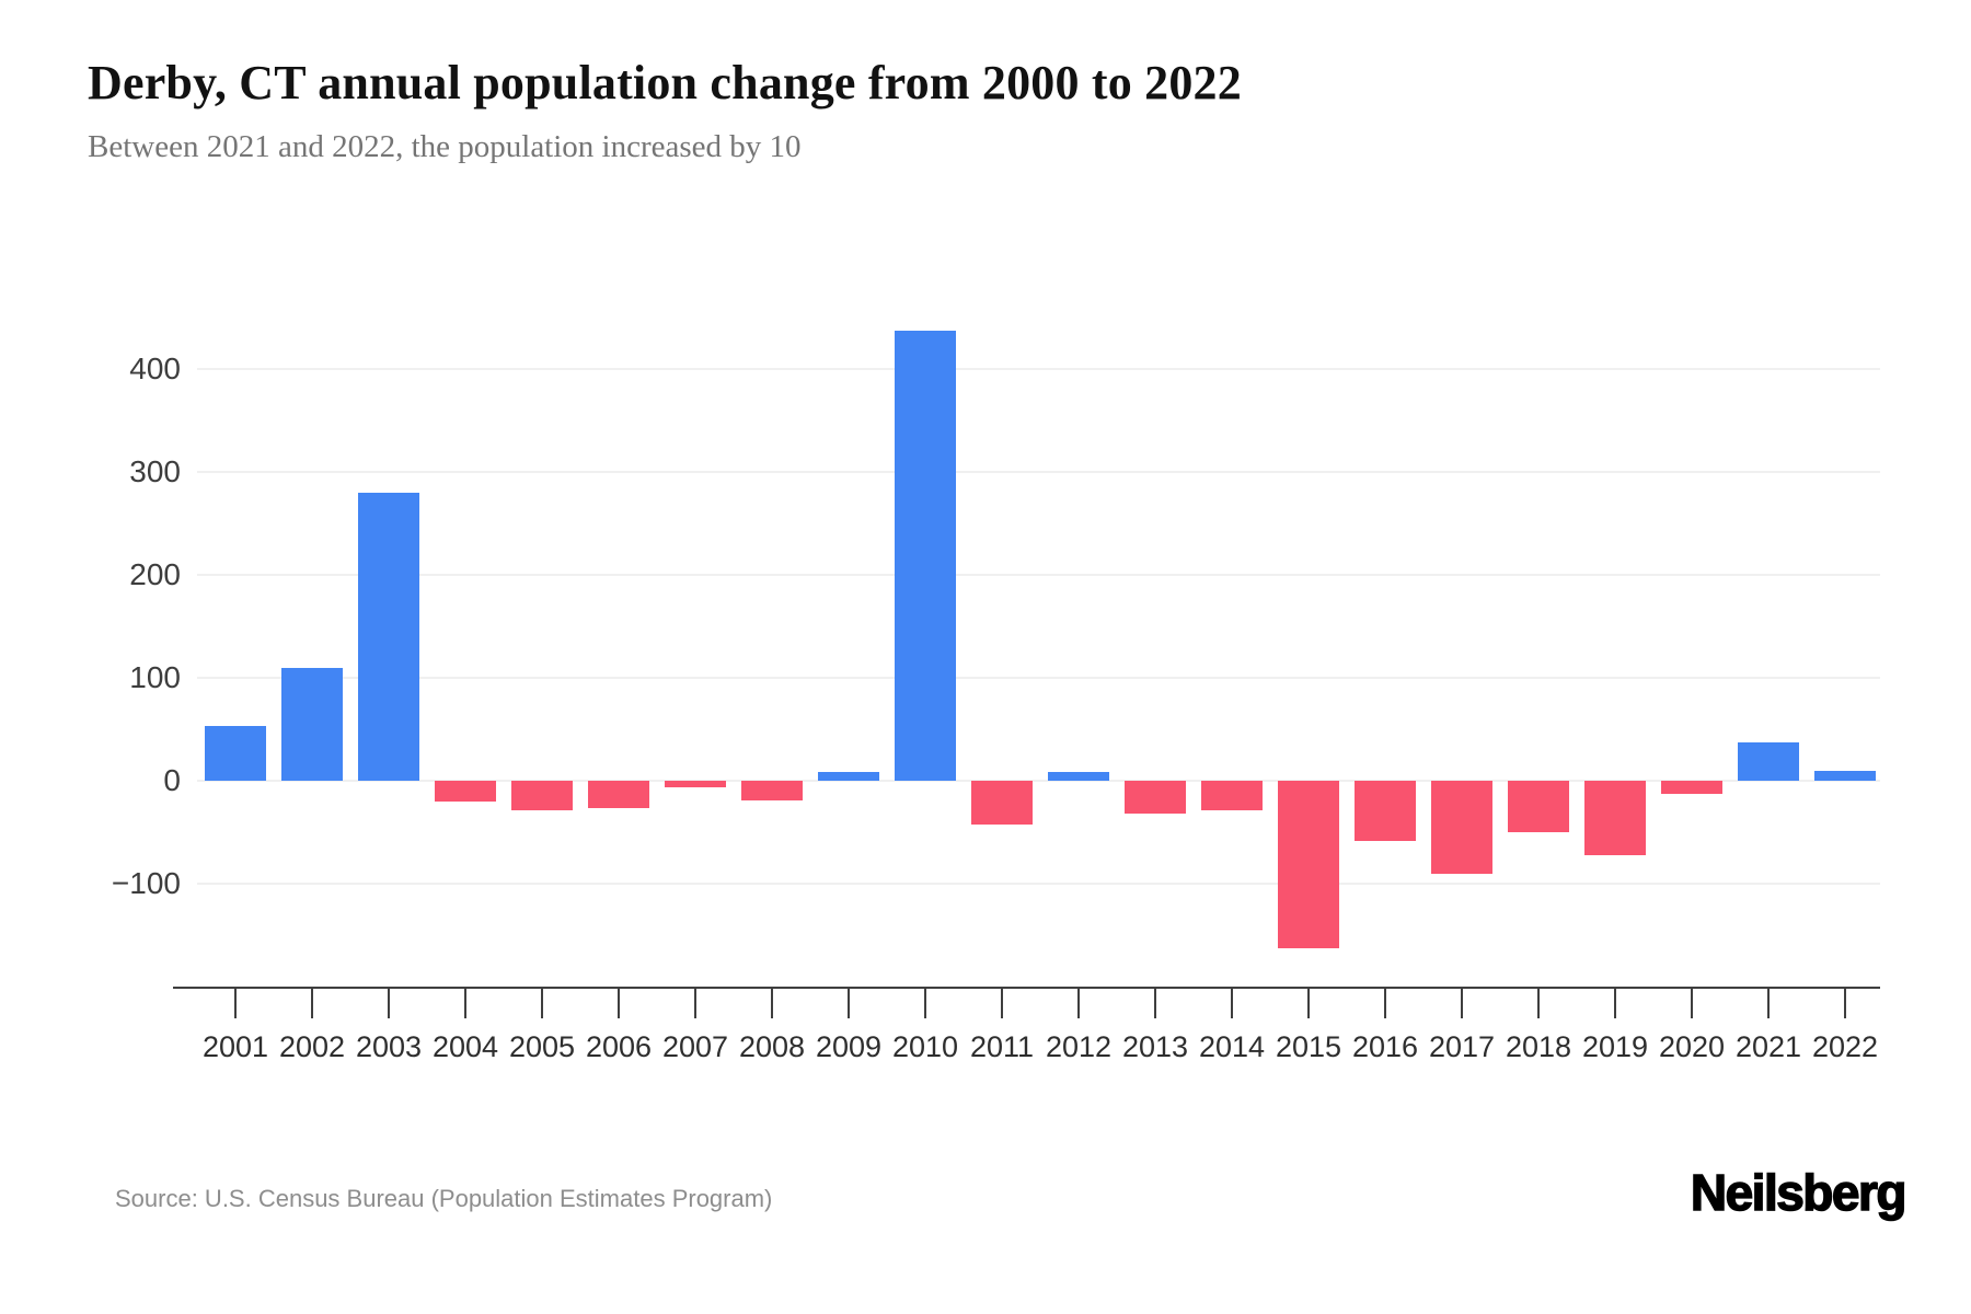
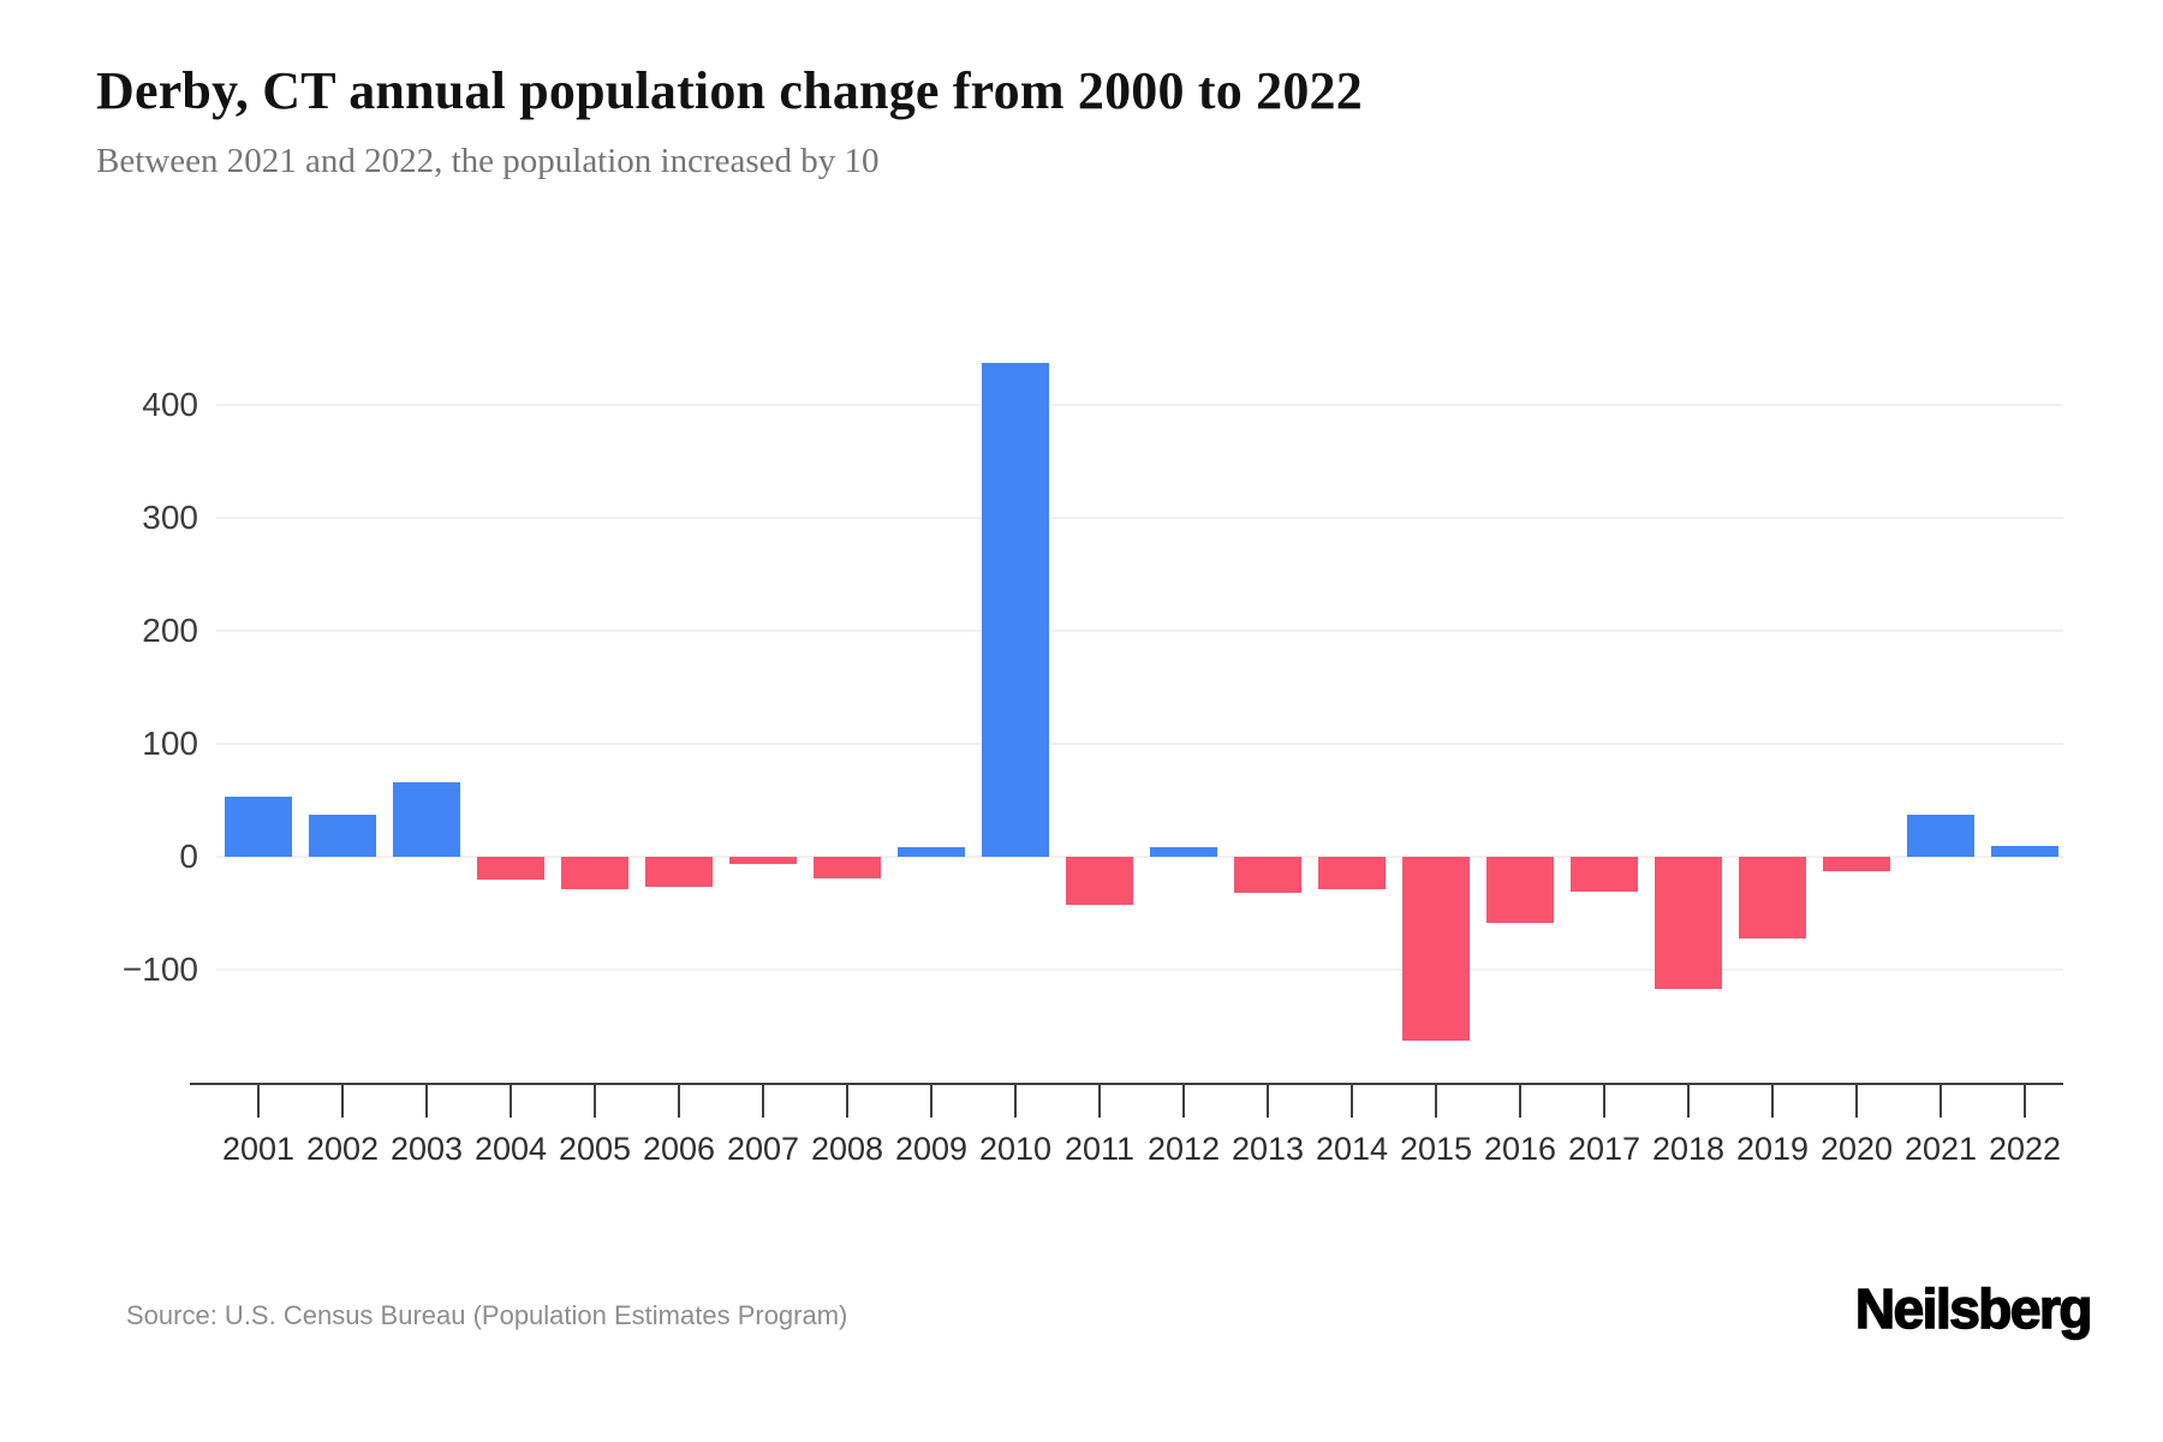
2002: 110 -> 40
2003: 280 -> 70
2017: -90 -> -30
2018: -50 -> -120
